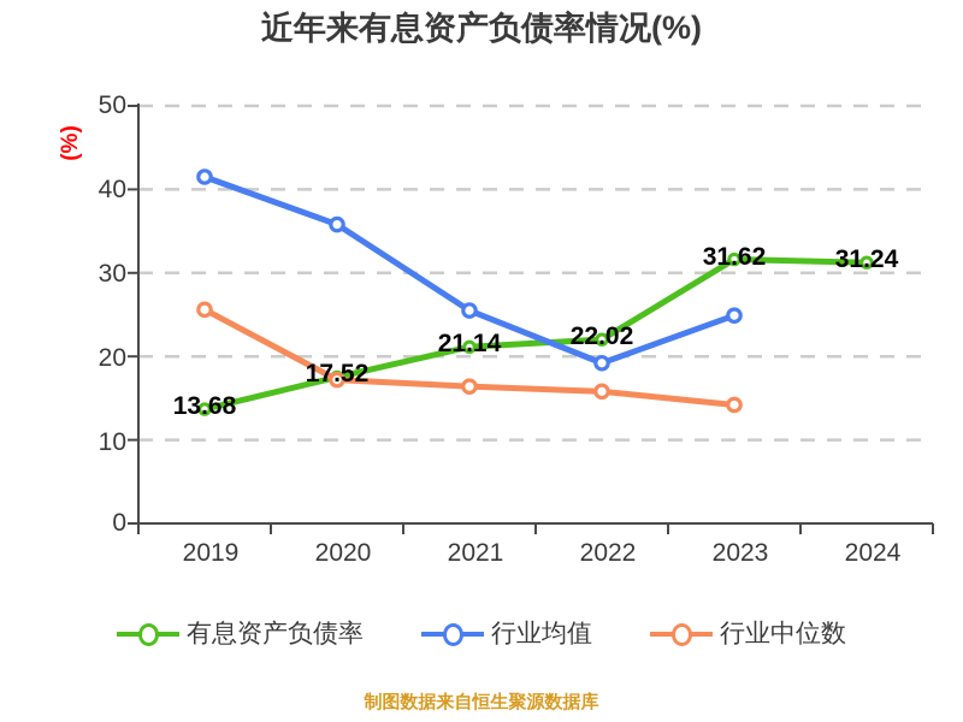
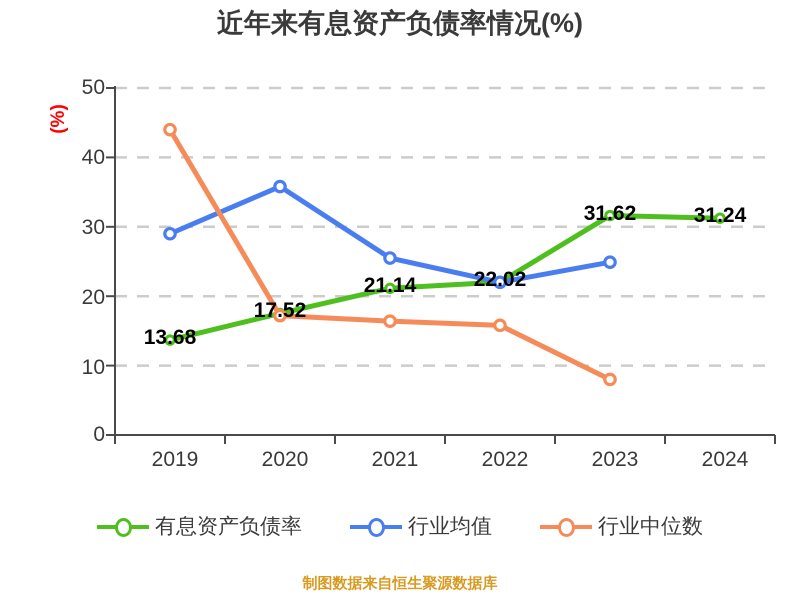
行业均值/2019: 42 -> 29
行业中位数/2019: 26 -> 44
行业均值/2022: 19 -> 22
行业中位数/2023: 14 -> 8
